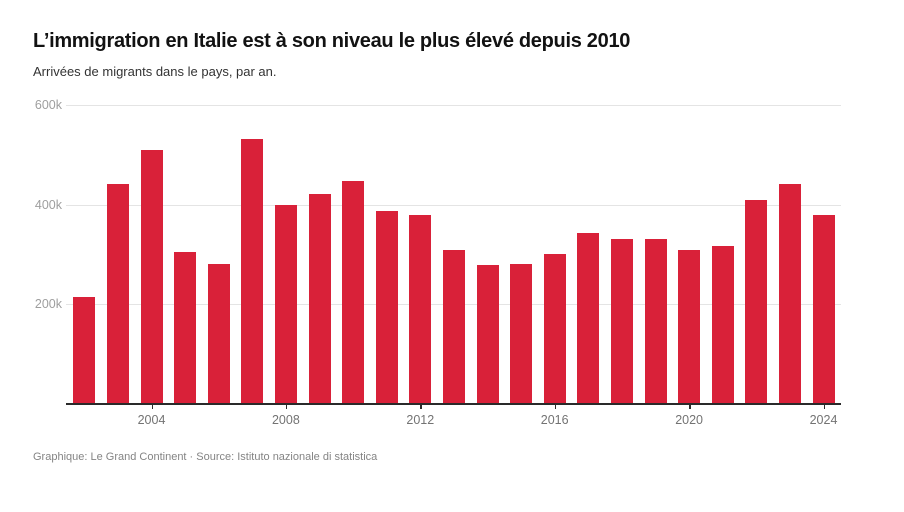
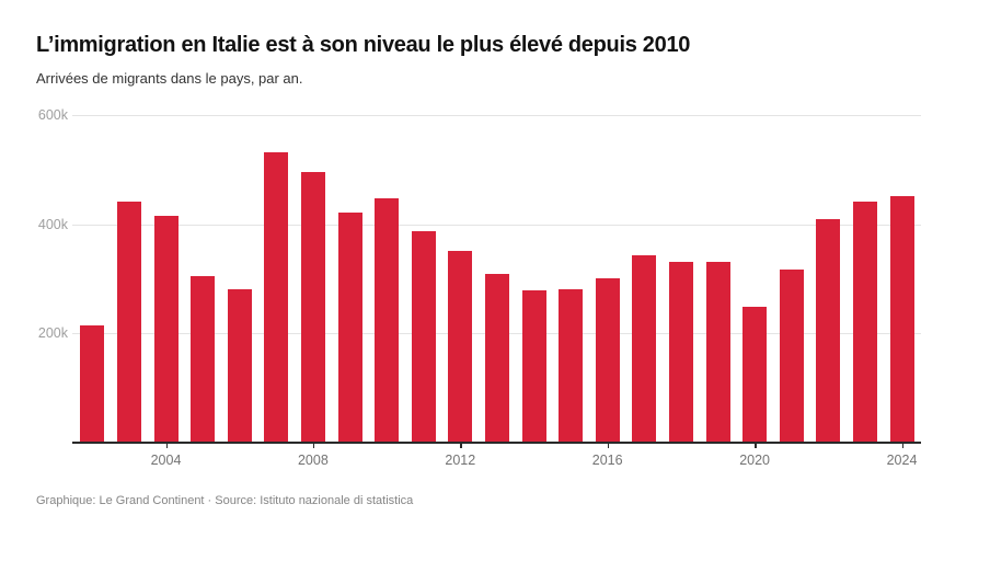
2004: 510k -> 420k
2008: 400k -> 500k
2012: 380k -> 350k
2020: 310k -> 250k
2024: 380k -> 450k
